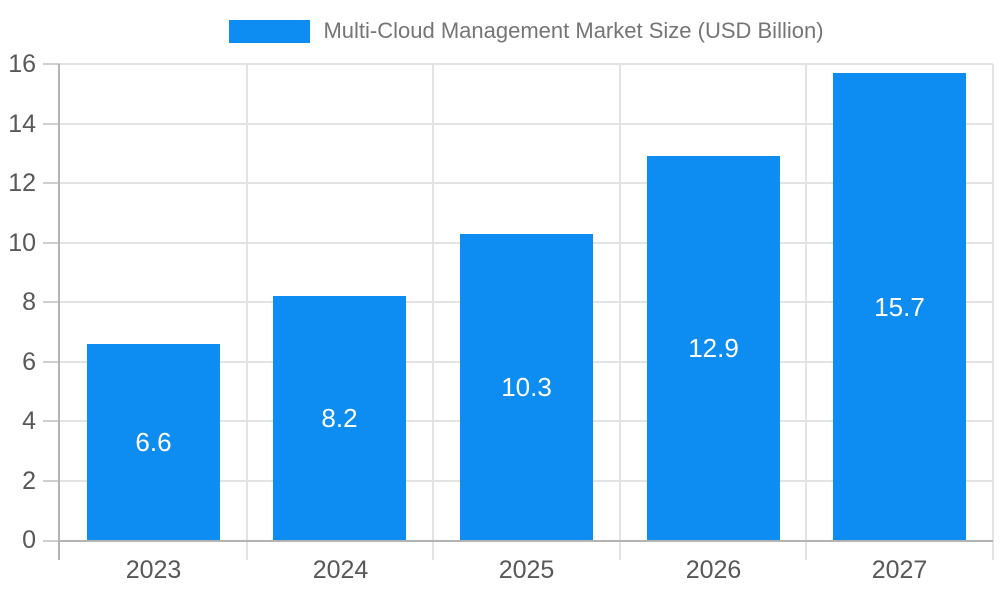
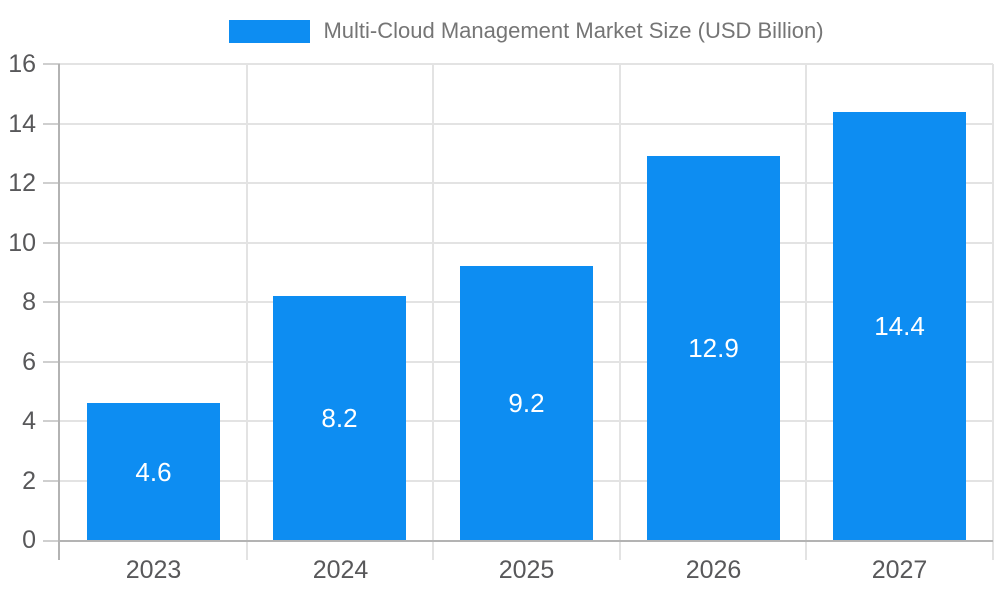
2023: 6.6 -> 4.6
2025: 10.3 -> 9.2
2027: 15.7 -> 14.4
